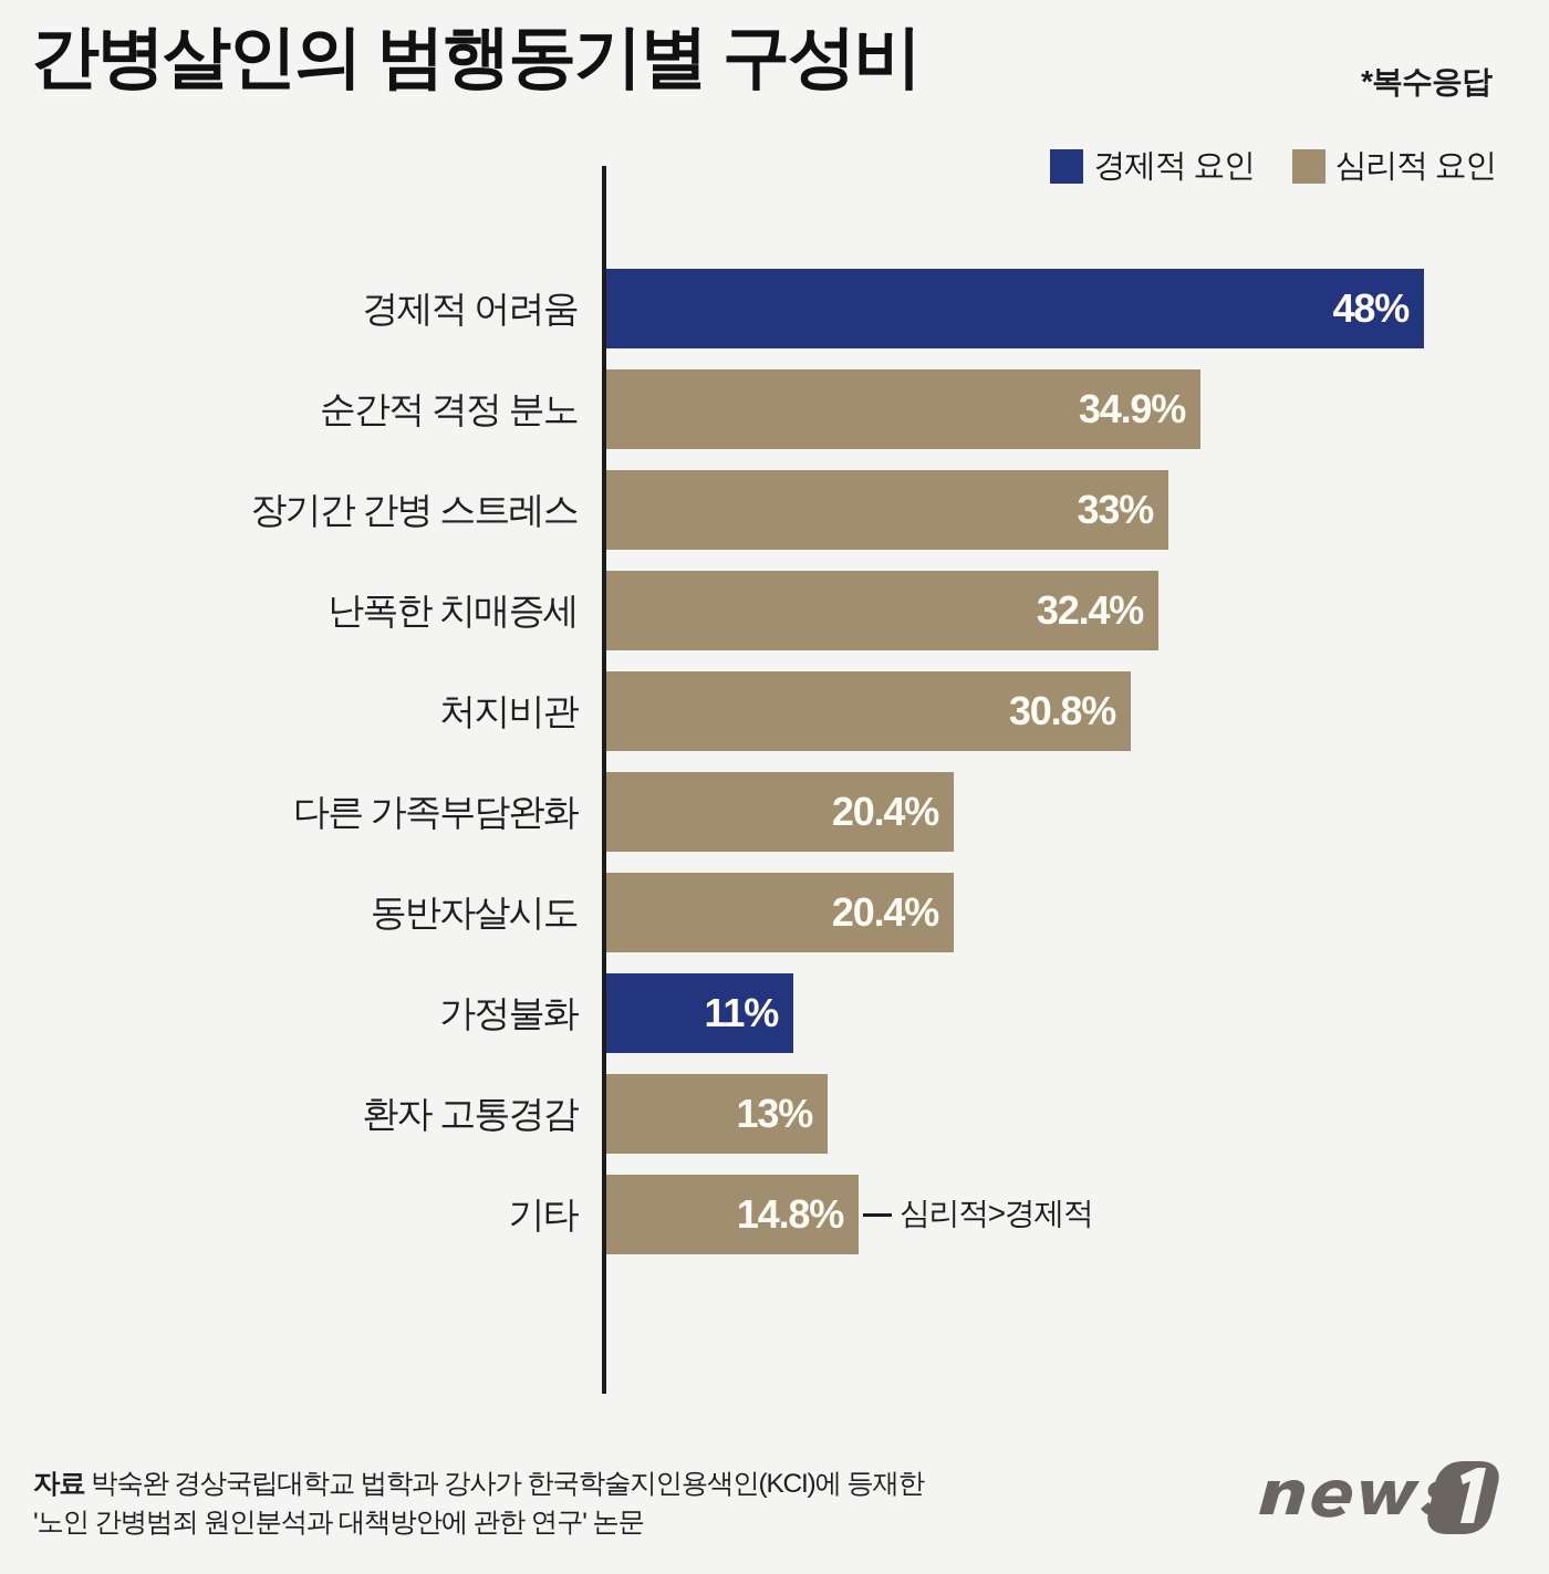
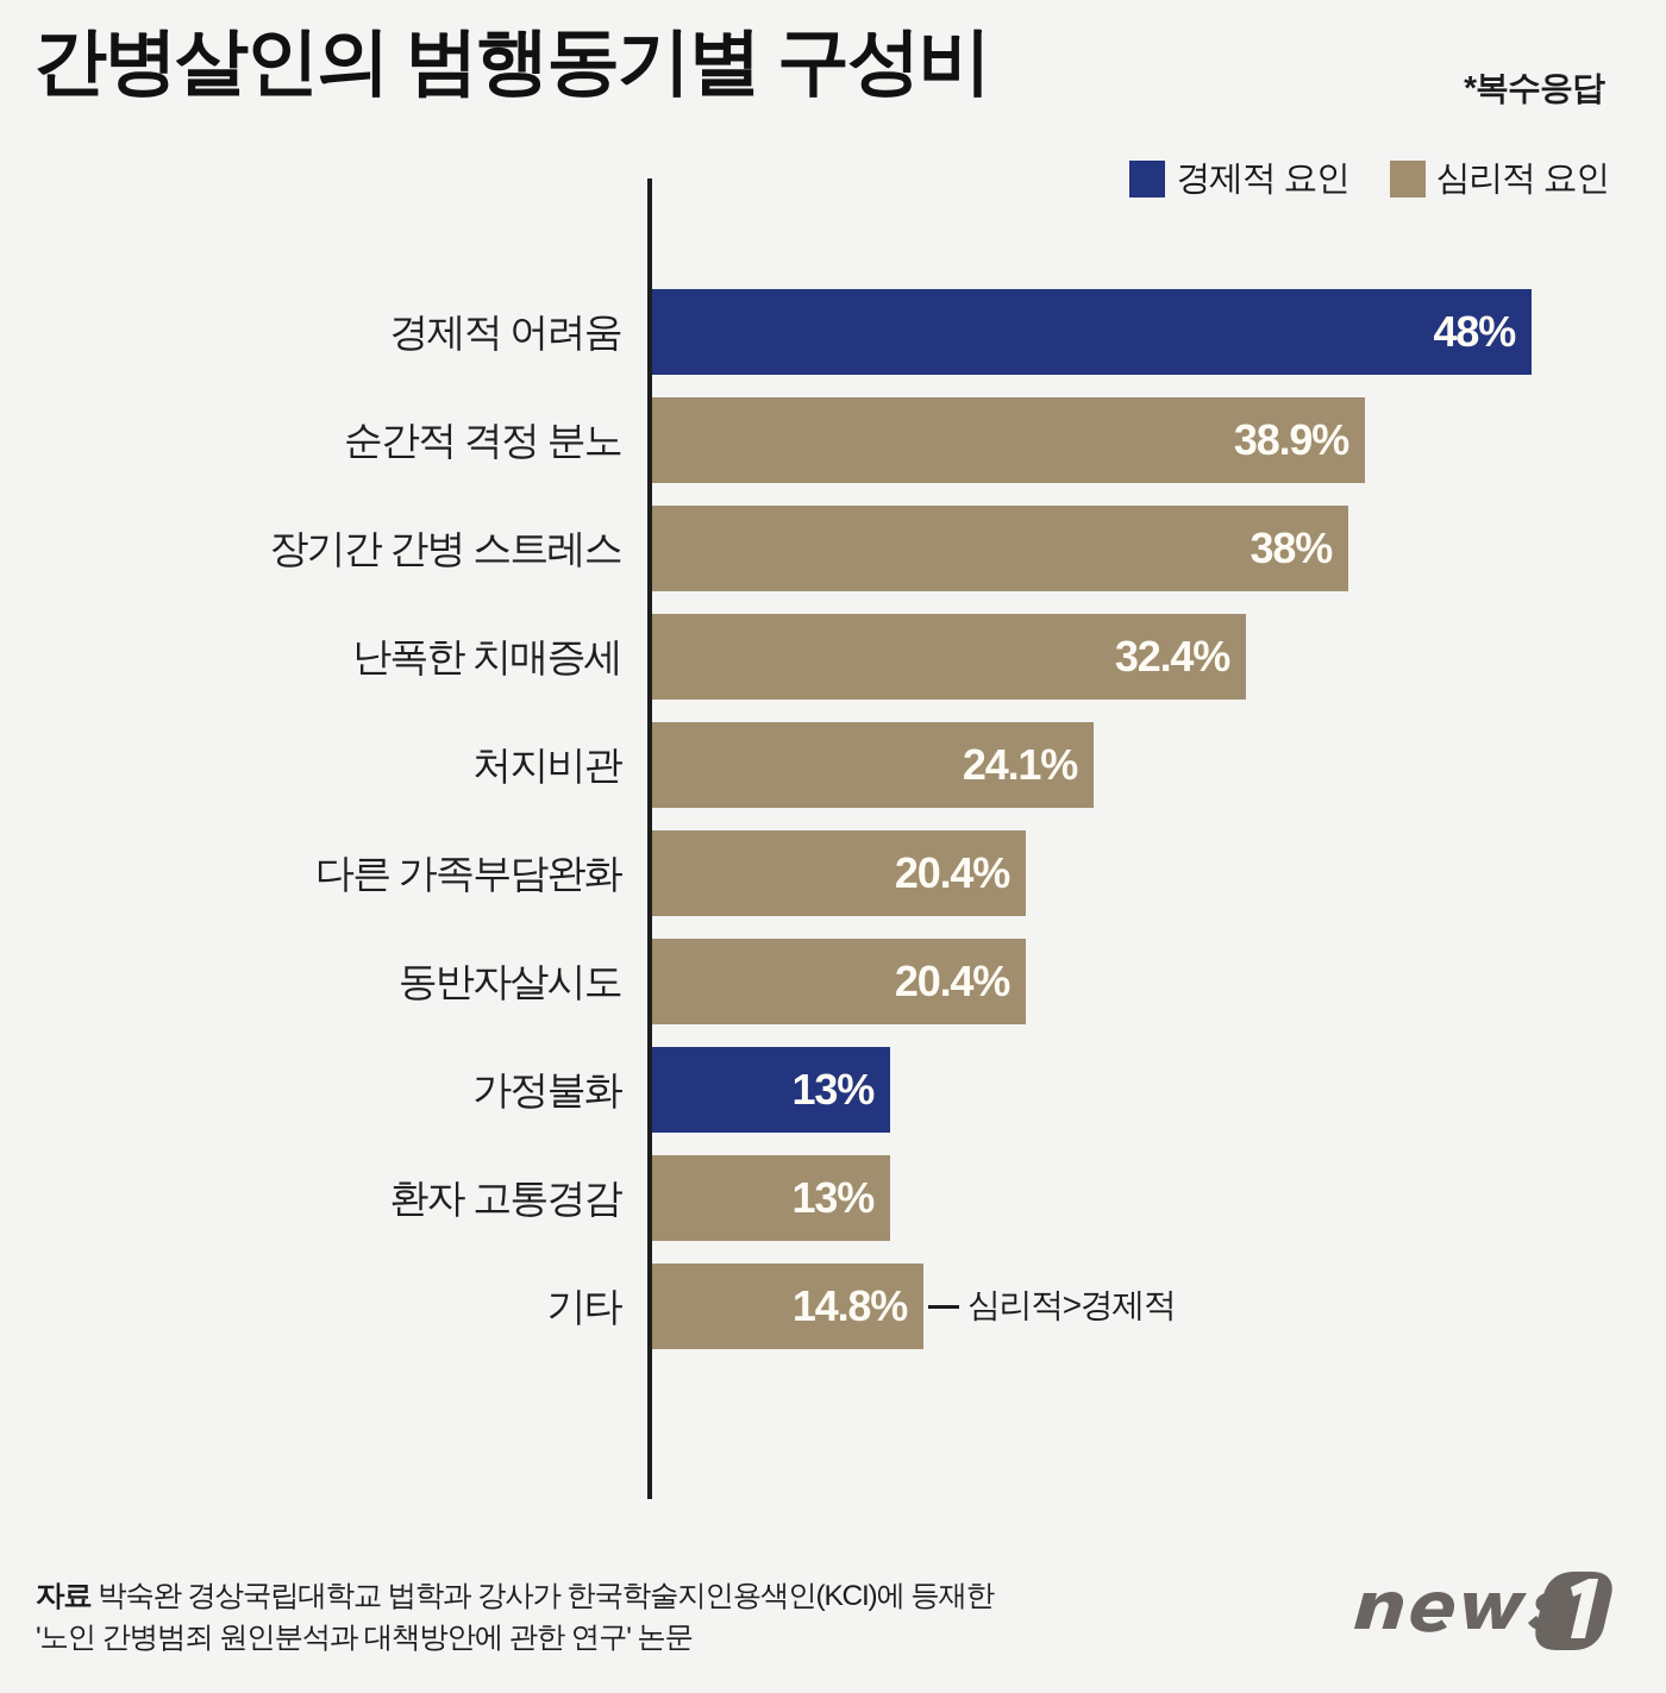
순간적 격정 분노: 34.9% -> 38.9%
장기간 간병 스트레스: 33% -> 38%
처지비관: 30.8% -> 24.1%
가정불화: 11% -> 13%
